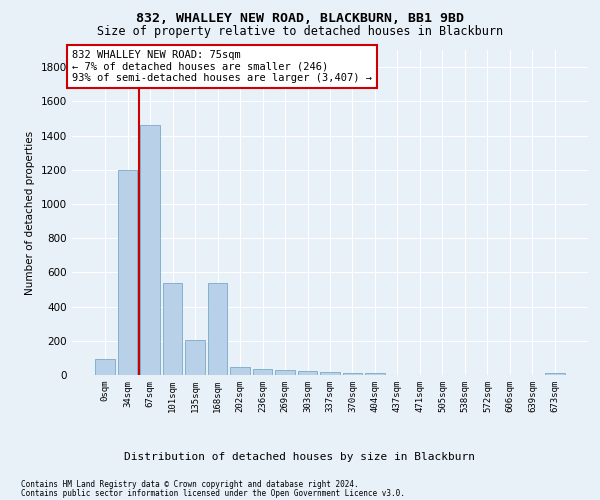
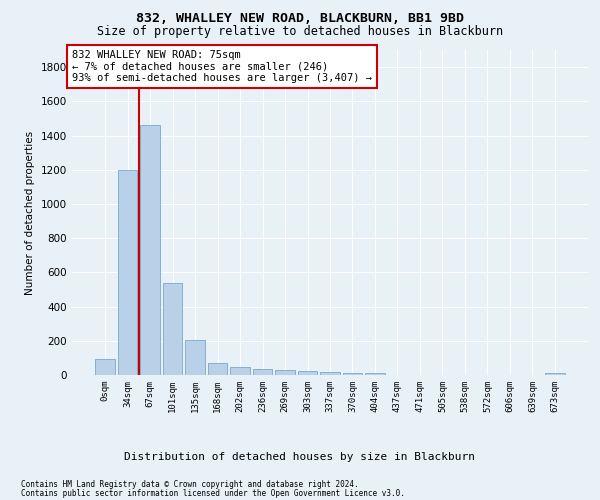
168sqm: 540 -> 70
